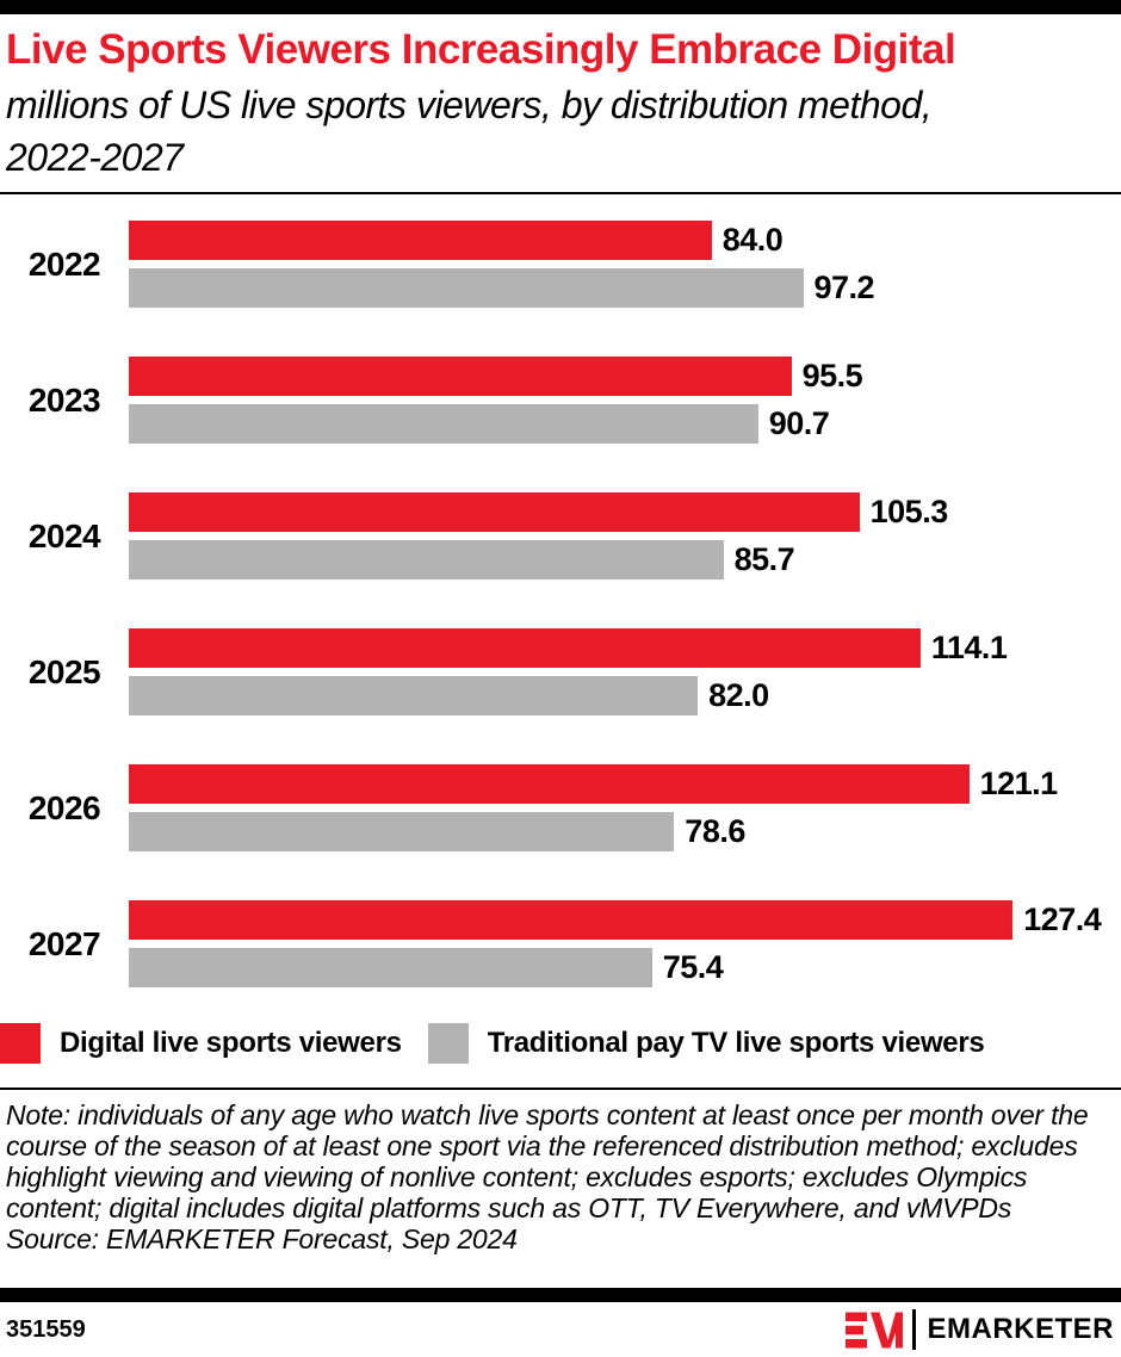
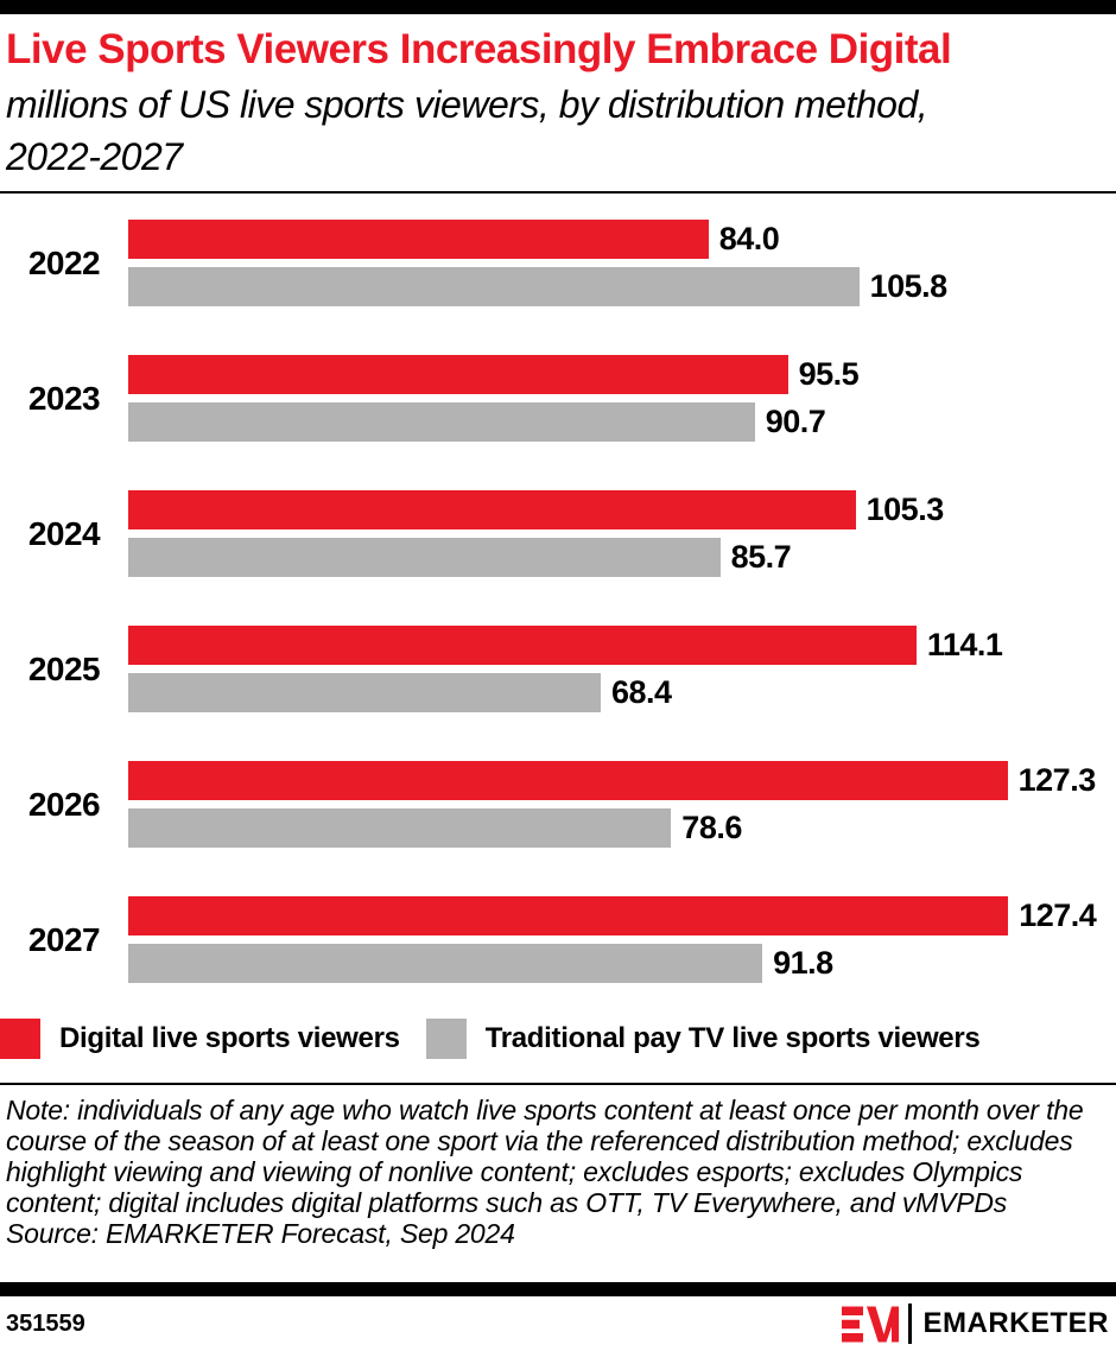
Traditional pay TV live sports viewers/2022: 97.2 -> 105.8
Traditional pay TV live sports viewers/2025: 82.0 -> 68.4
Digital live sports viewers/2026: 121.1 -> 127.3
Traditional pay TV live sports viewers/2027: 75.4 -> 91.8
